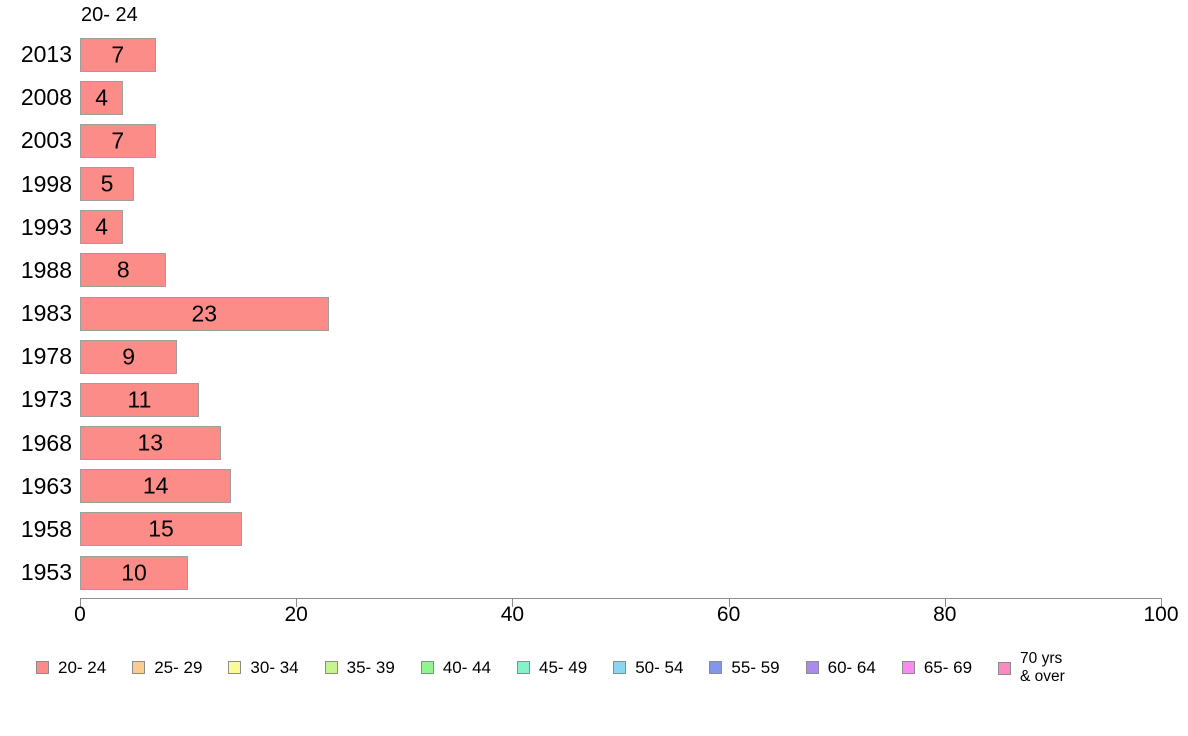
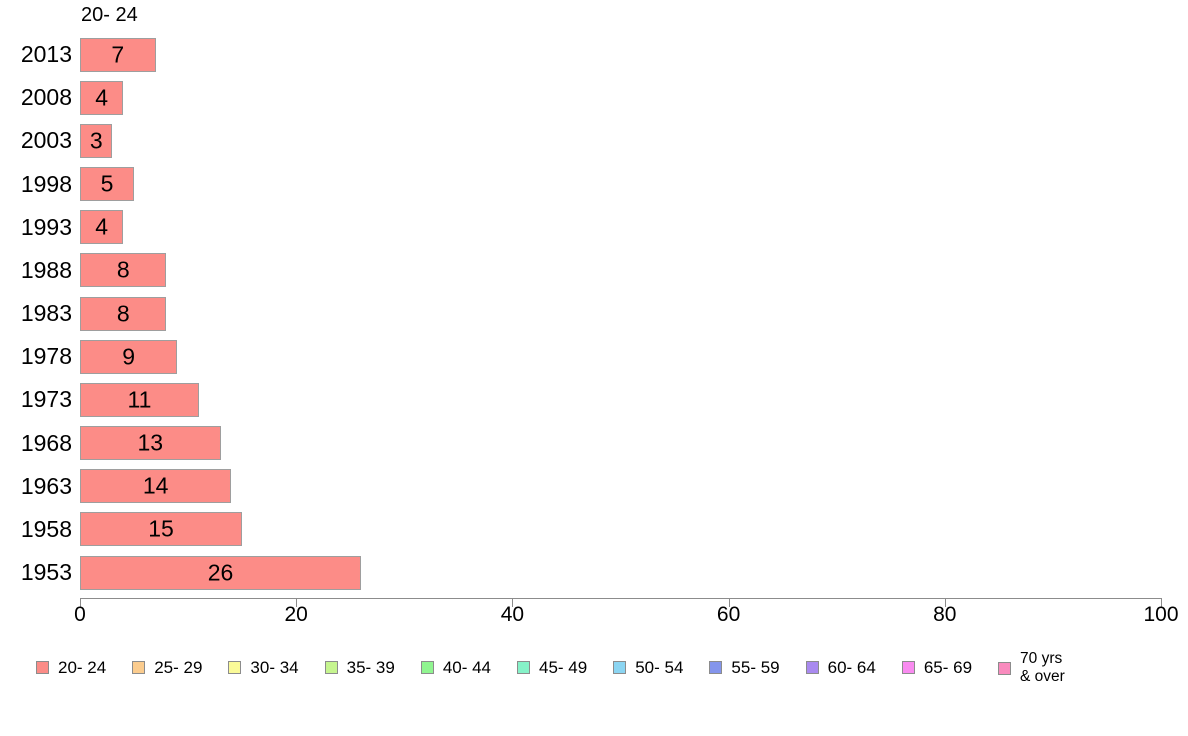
2003: 7 -> 3
1983: 23 -> 8
1953: 10 -> 26
